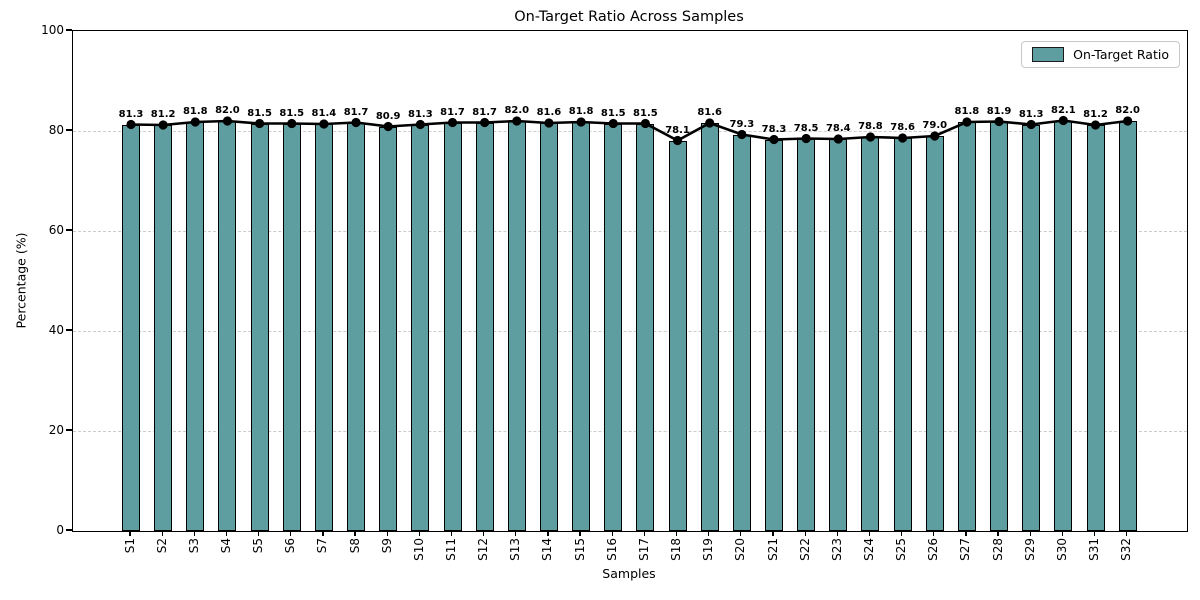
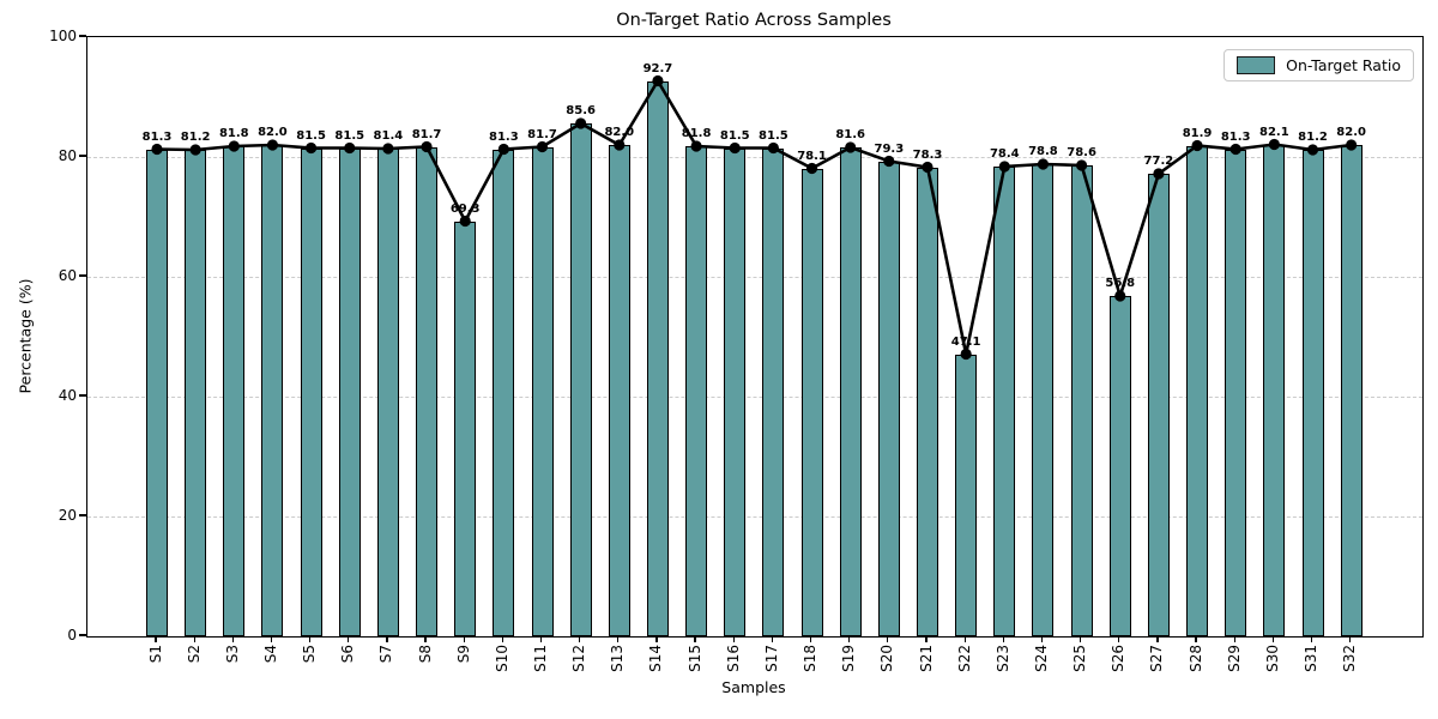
S9: 80.9 -> 69.3
S12: 81.7 -> 85.6
S14: 81.6 -> 92.7
S22: 78.5 -> 47.1
S26: 79.0 -> 56.8
S27: 81.8 -> 77.2
